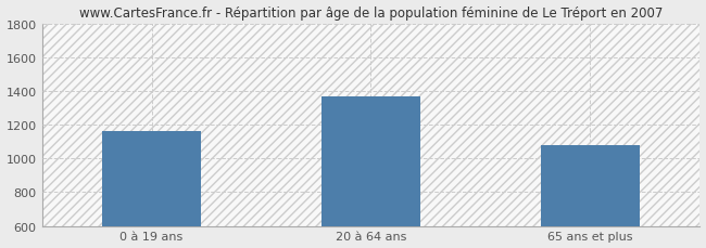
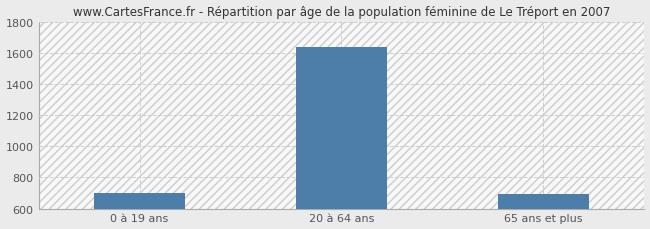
0 à 19 ans: 1160 -> 700
20 à 64 ans: 1370 -> 1640
65 ans et plus: 1080 -> 700
